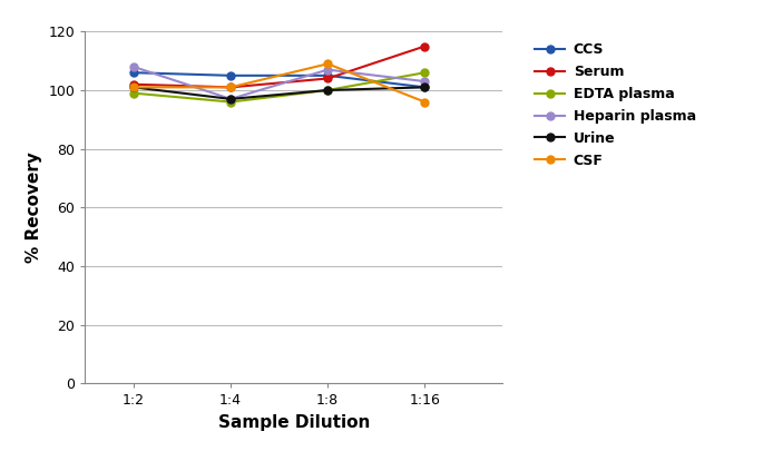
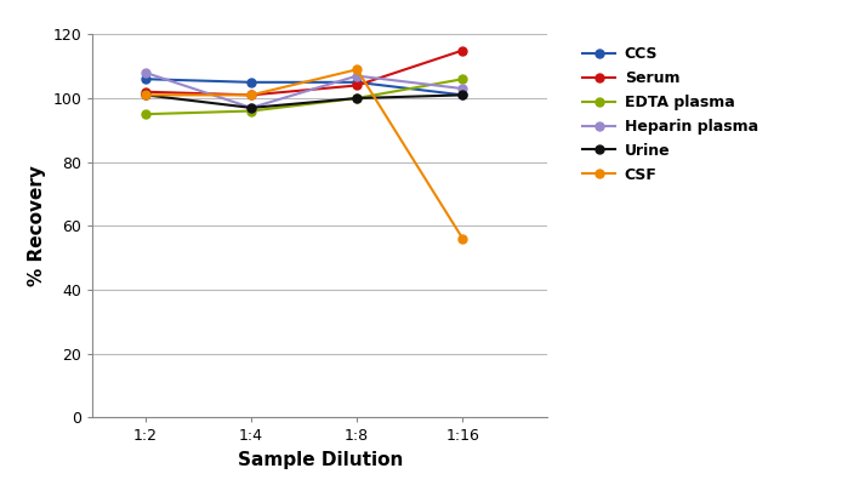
EDTA plasma/1:2: 99 -> 95
CSF/1:16: 96 -> 56
